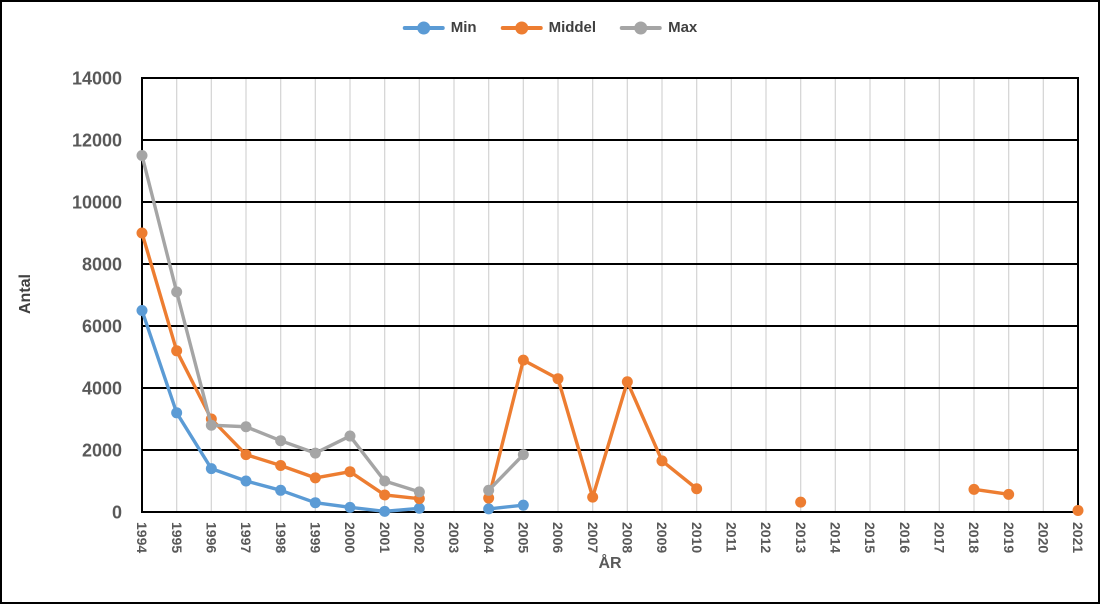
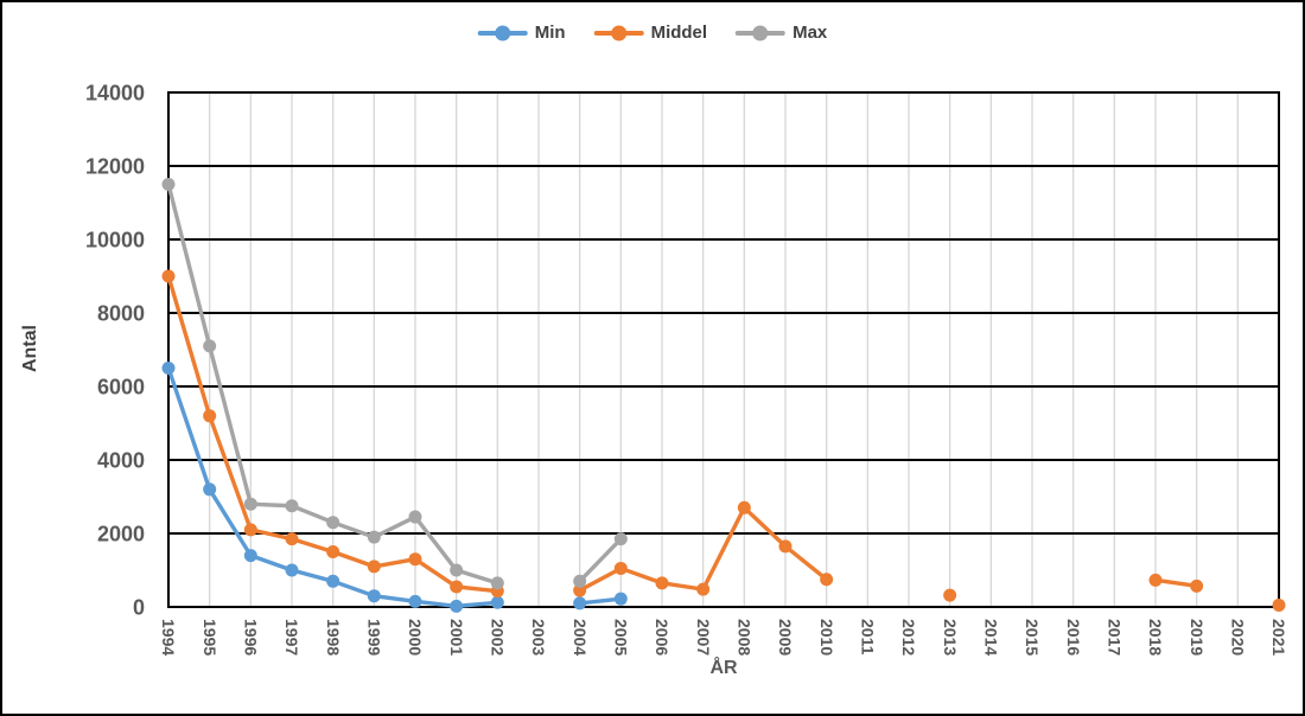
Middel/1996: 3000 -> 2100
Middel/2005: 4900 -> 1000
Middel/2006: 4300 -> 600
Middel/2008: 4200 -> 2700
